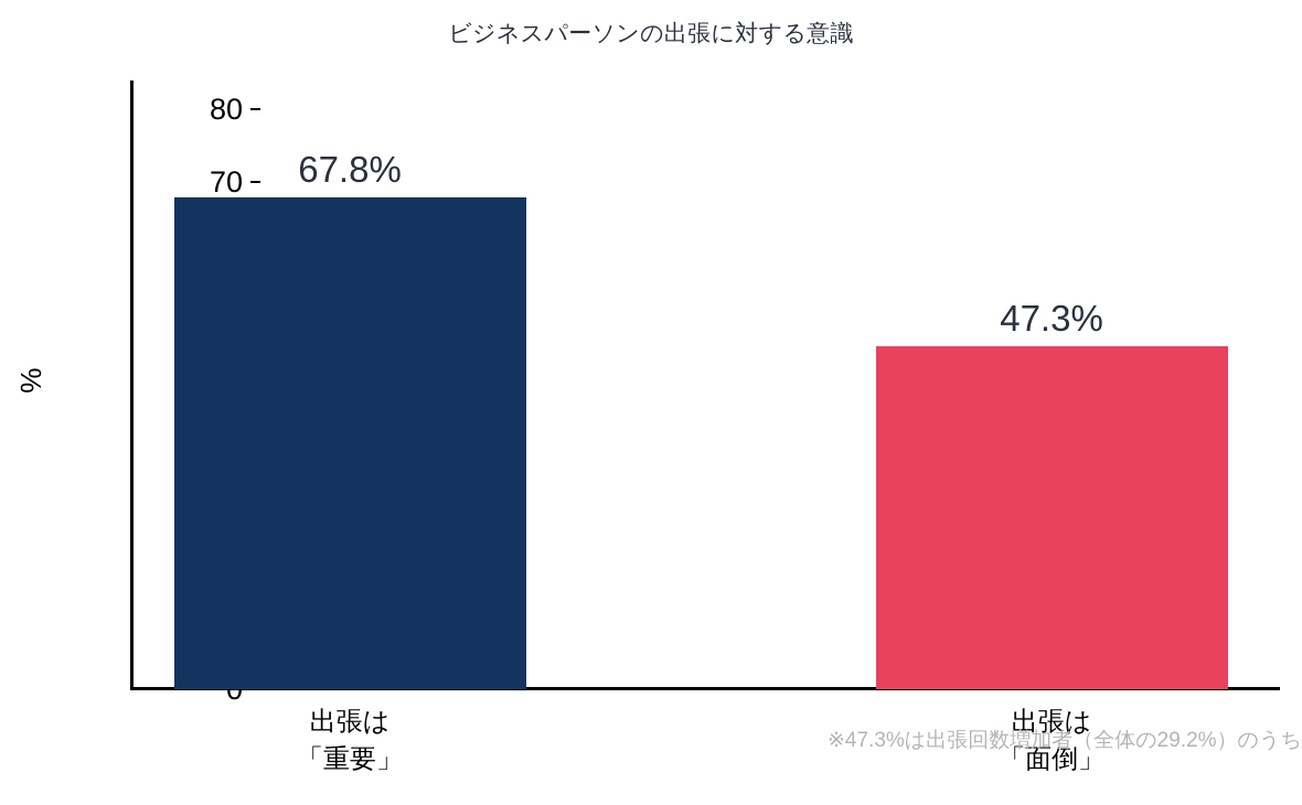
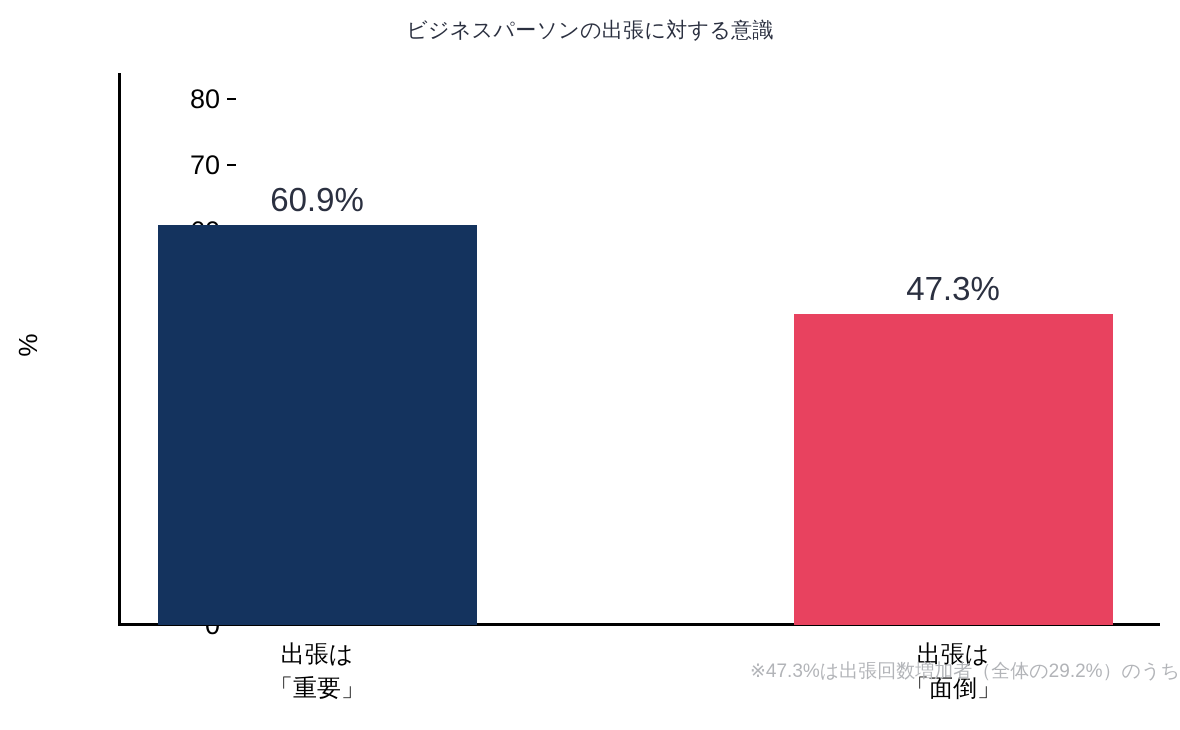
出張は 「重要」: 67.8% -> 60.9%
